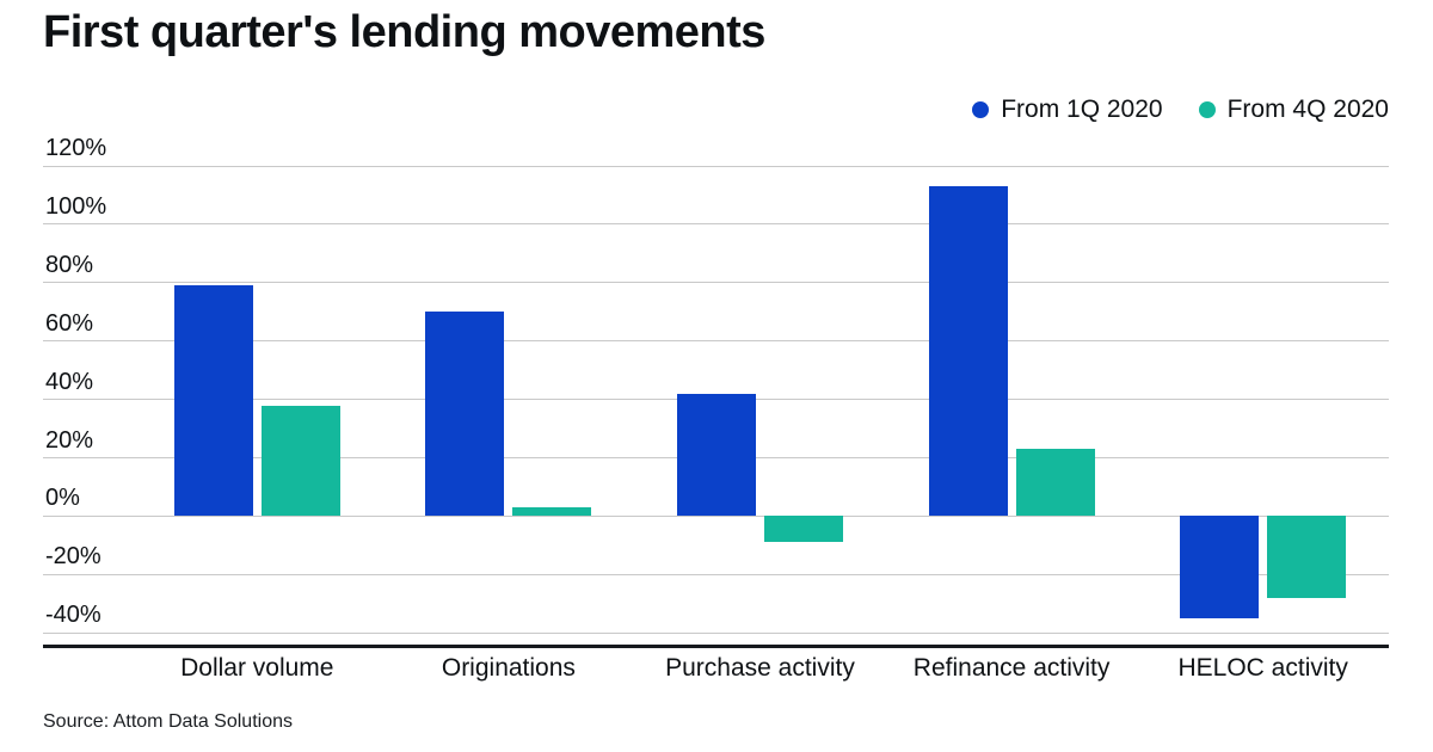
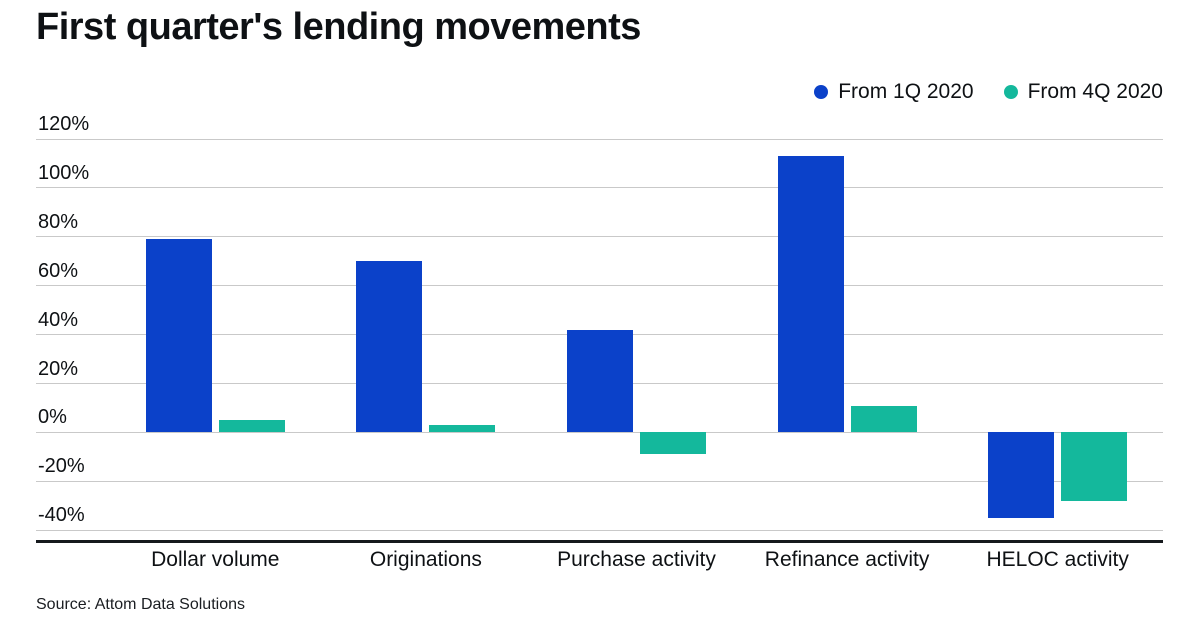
From 4Q 2020/Dollar volume: 38% -> 5%
From 4Q 2020/Refinance activity: 23% -> 11%
